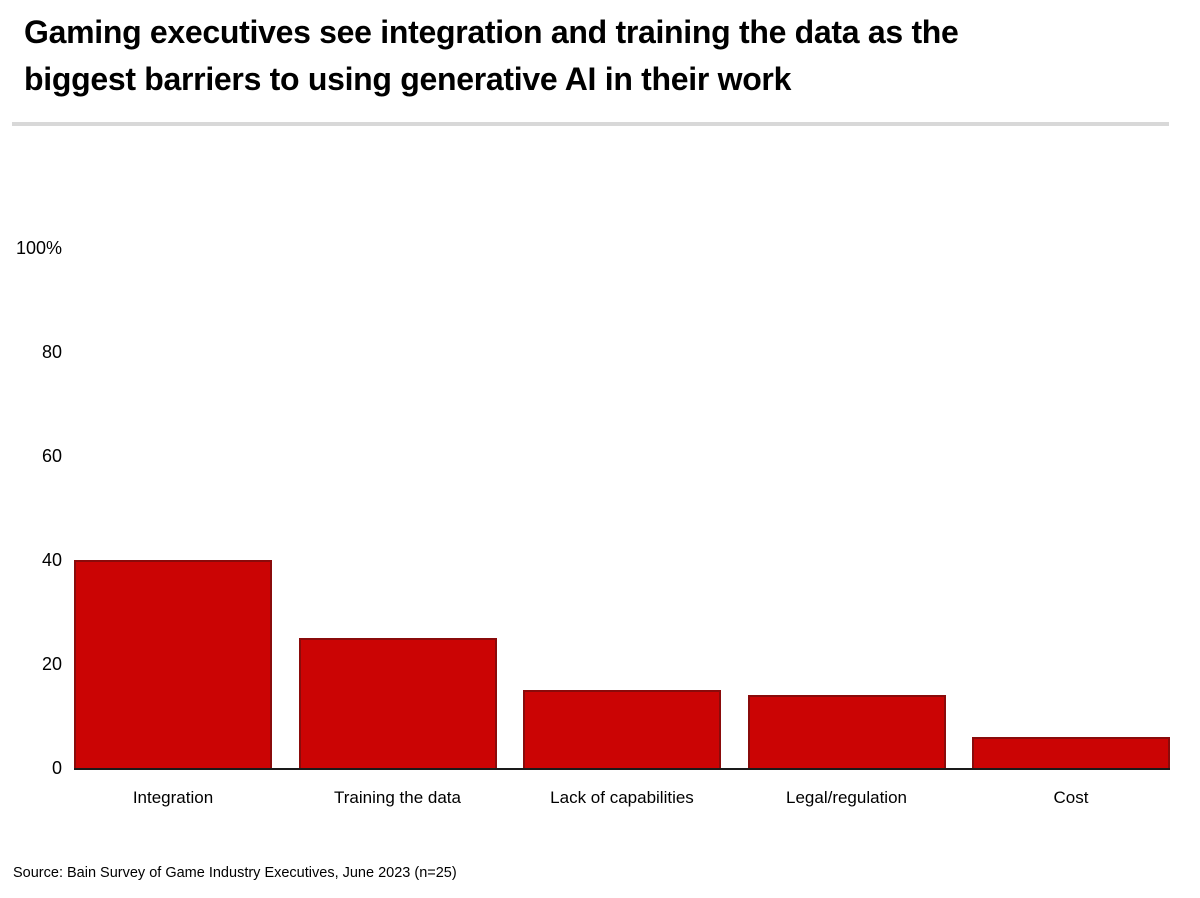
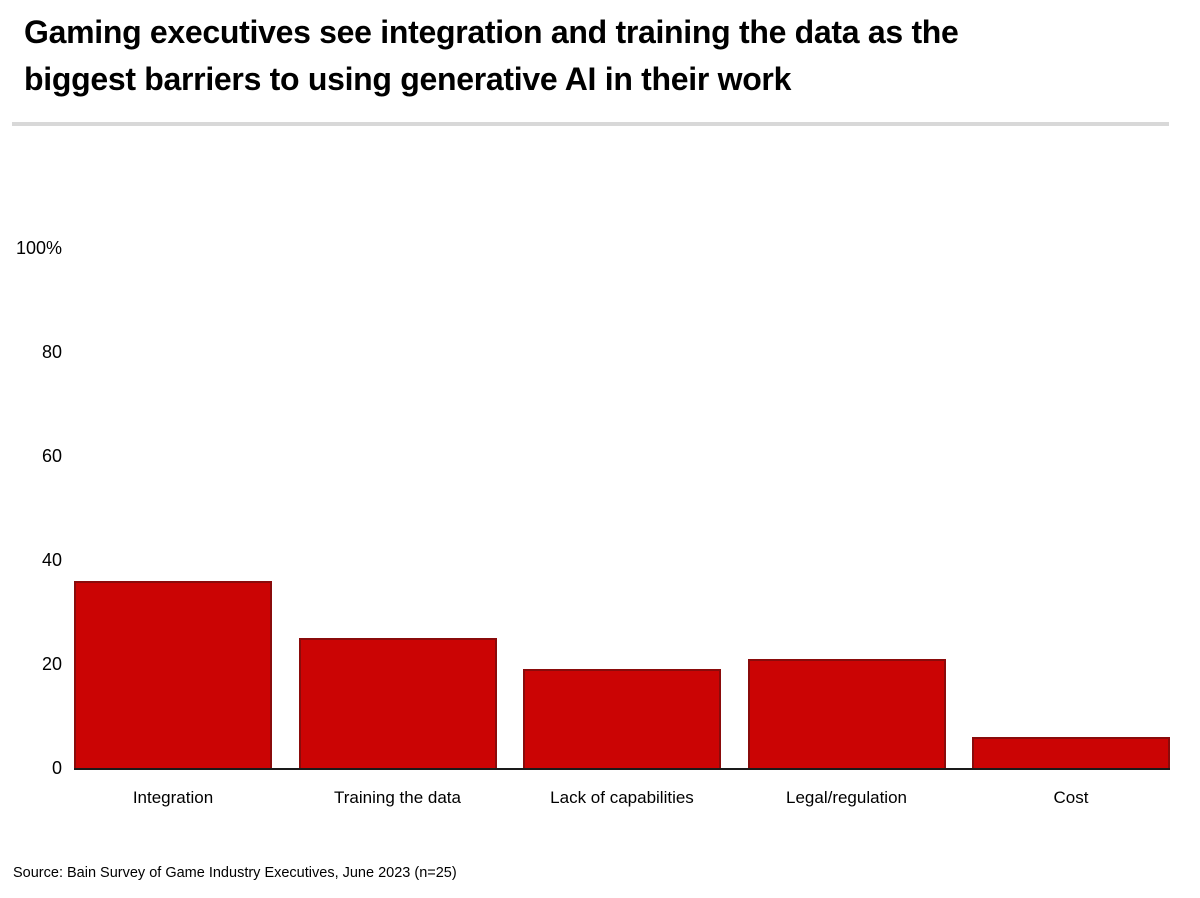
Integration: 40% -> 36%
Lack of capabilities: 15% -> 19%
Legal/regulation: 14% -> 21%
